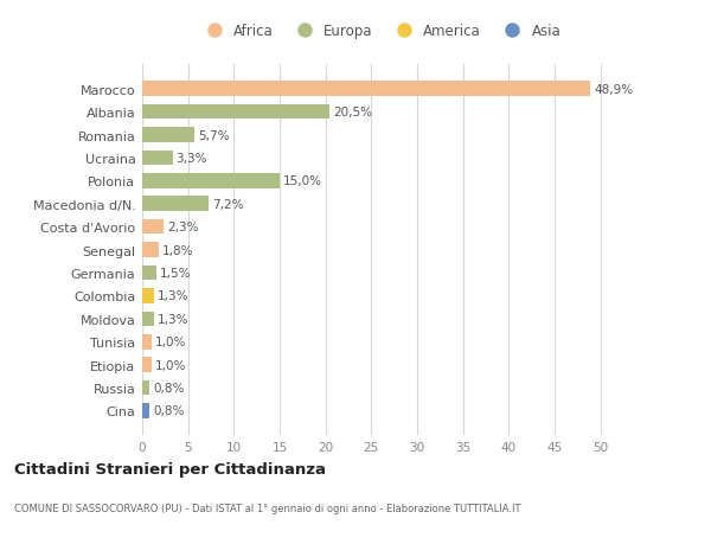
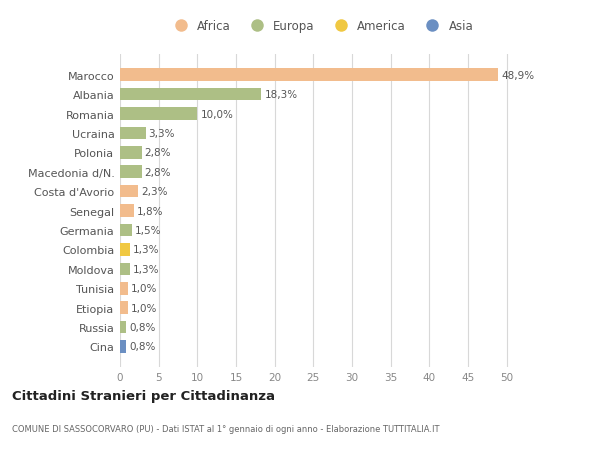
Albania: 20,5% -> 18,3%
Romania: 5,7% -> 10,0%
Polonia: 15,0% -> 2,8%
Macedonia d/N.: 7,2% -> 2,8%
